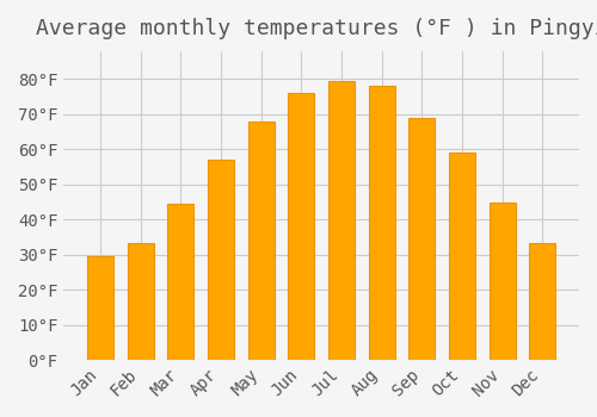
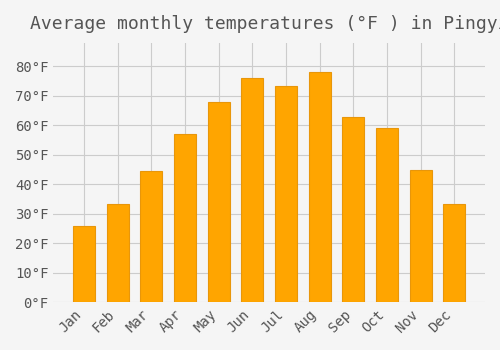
Jan: 29.5°F -> 26.0°F
Jul: 79.5°F -> 73.5°F
Sep: 69.0°F -> 63.0°F
